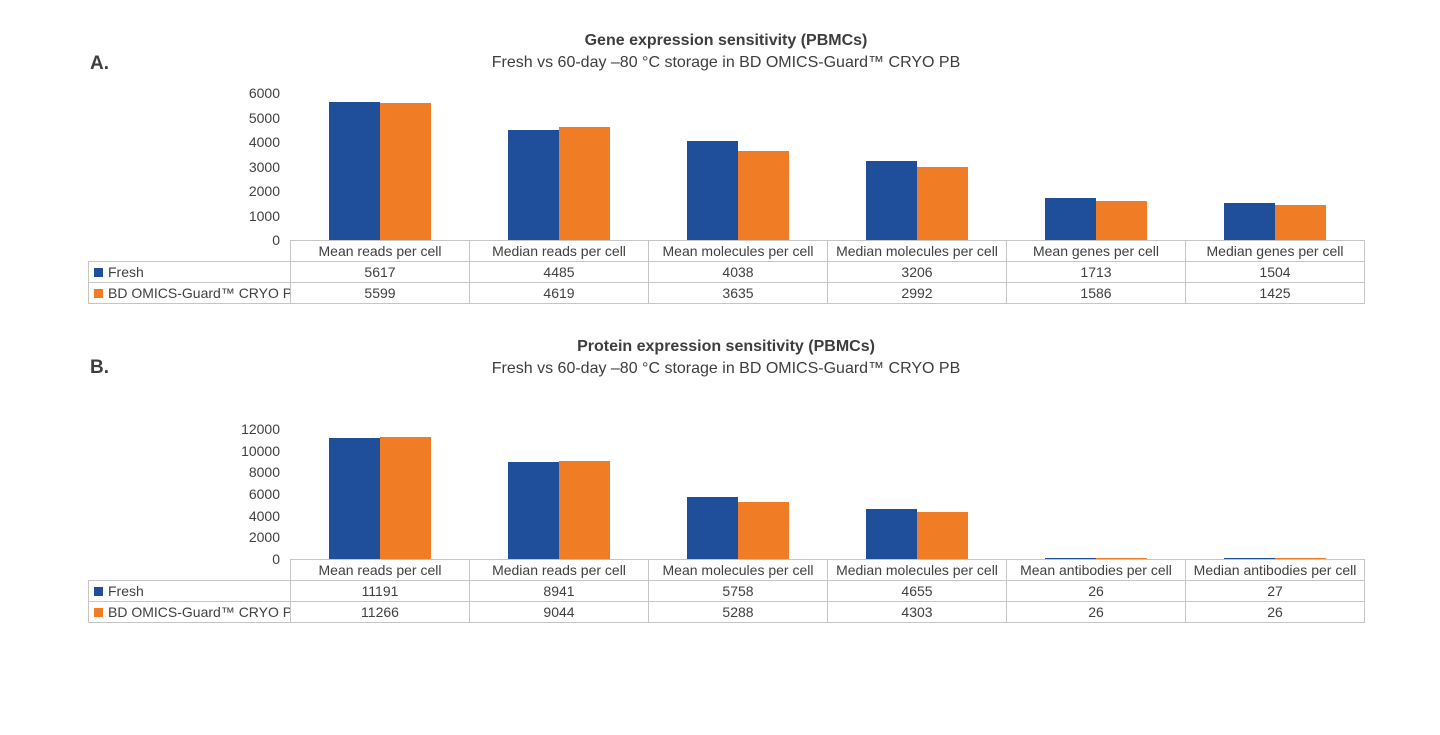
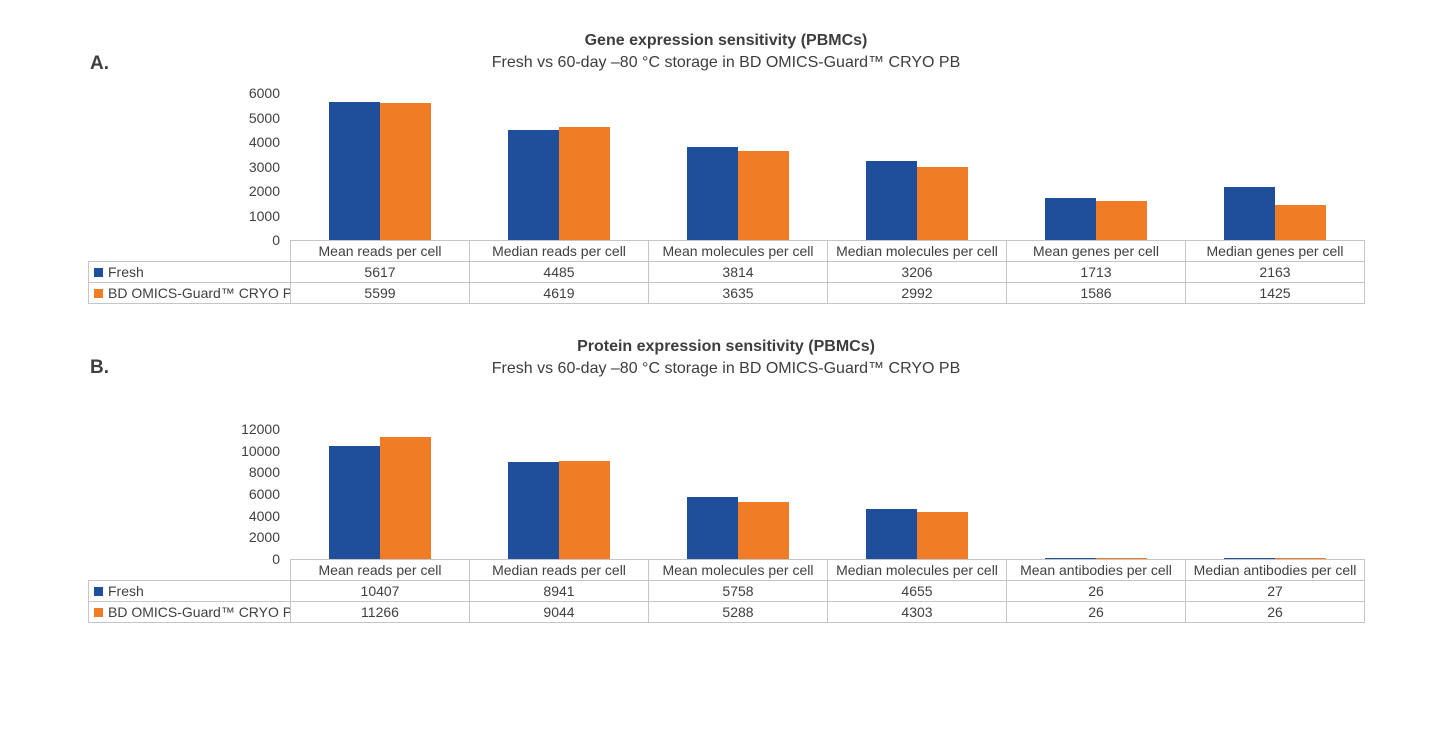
Gene expression sensitivity (PBMCs)/Fresh/Mean molecules per cell: 4038 -> 3814
Gene expression sensitivity (PBMCs)/Fresh/Median genes per cell: 1504 -> 2163
Protein expression sensitivity (PBMCs)/Fresh/Mean reads per cell: 11191 -> 10407
